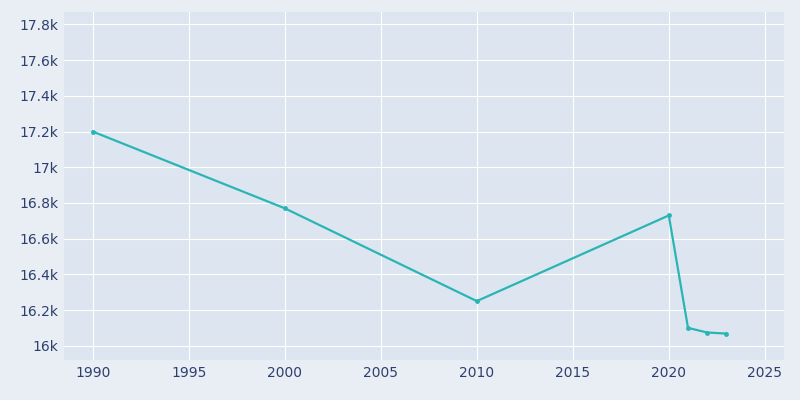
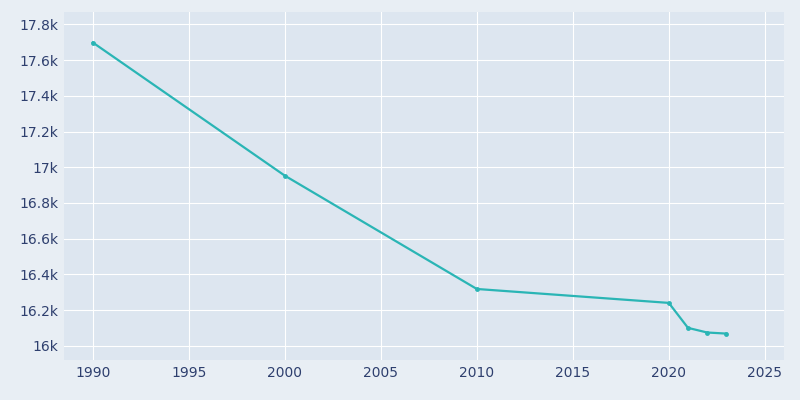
1990: 17.20k -> 17.70k
2000: 16.77k -> 16.95k
2010: 16.25k -> 16.32k
2020: 16.73k -> 16.24k
